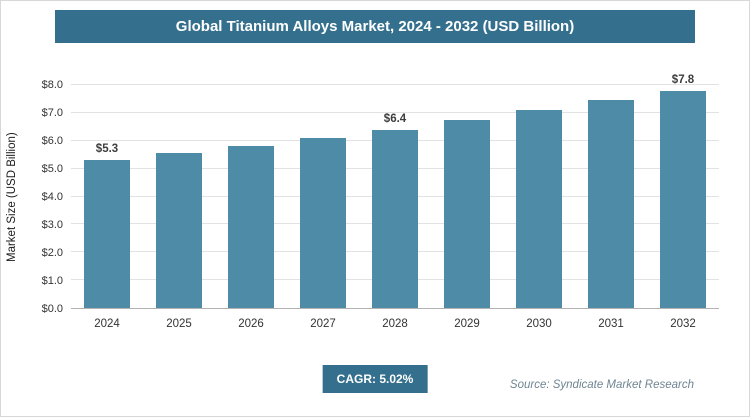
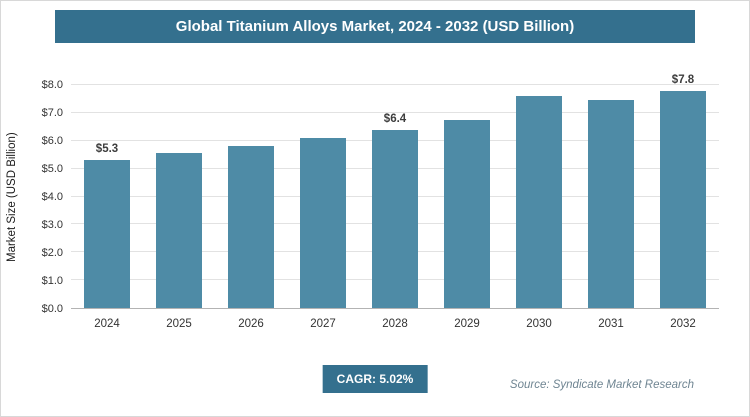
2030: $7.1 -> $7.6
